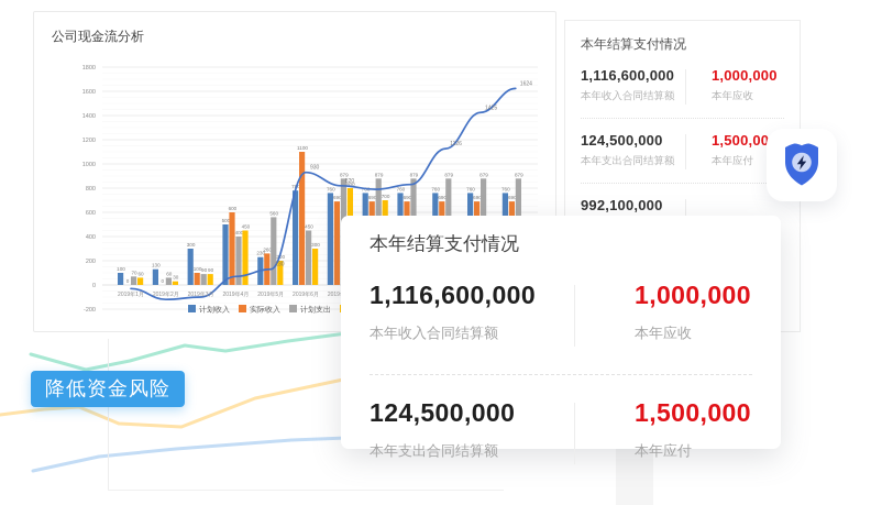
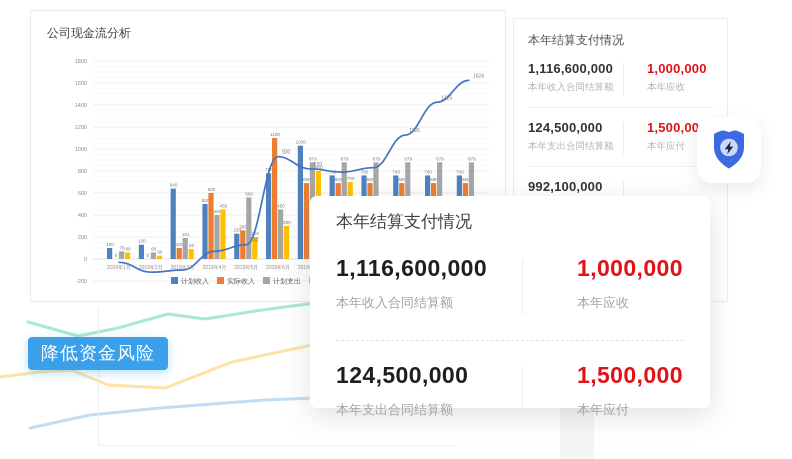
计划收入/2019年3月: 300 -> 640
计划支出/2019年3月: 90 -> 191
计划收入/2019年7月: 760 -> 1030
